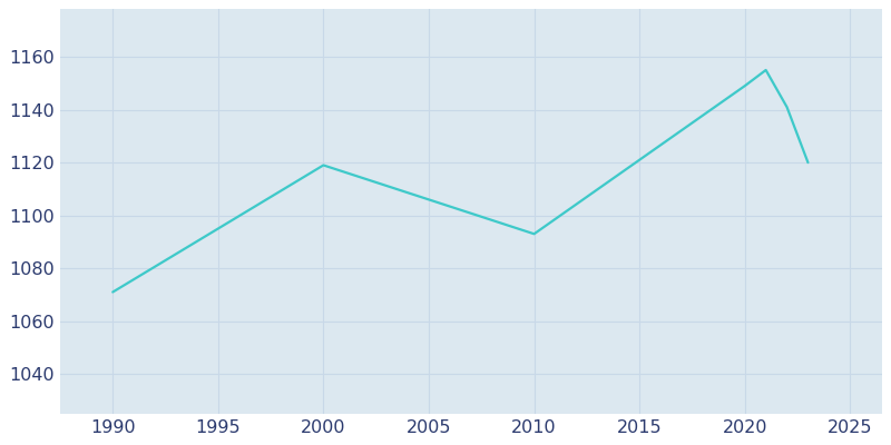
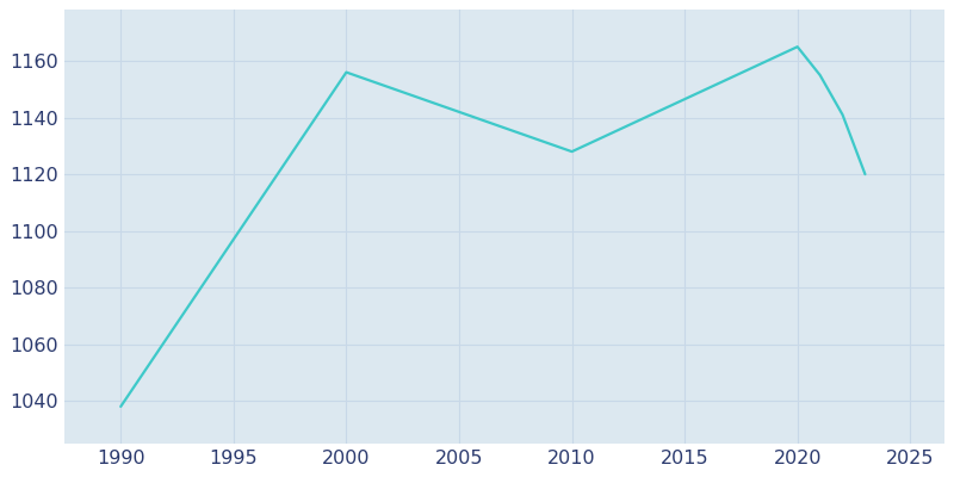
1990: 1071 -> 1038
2000: 1119 -> 1156
2010: 1093 -> 1128
2020: 1149 -> 1165
